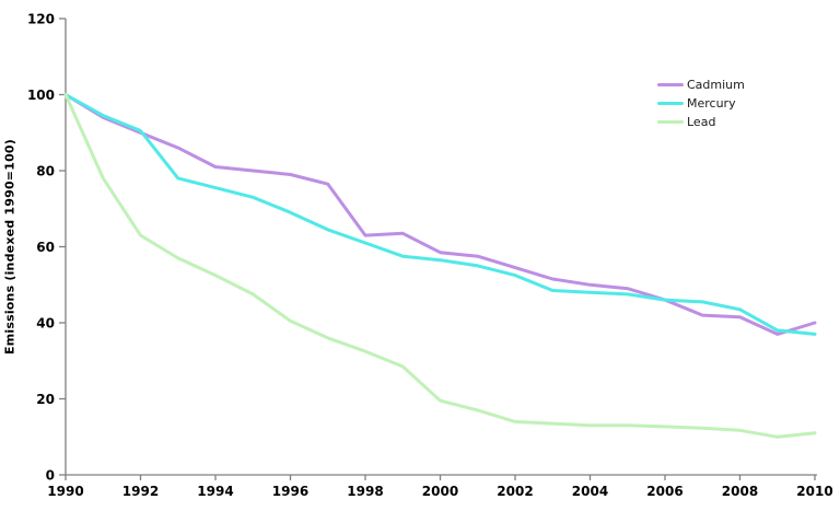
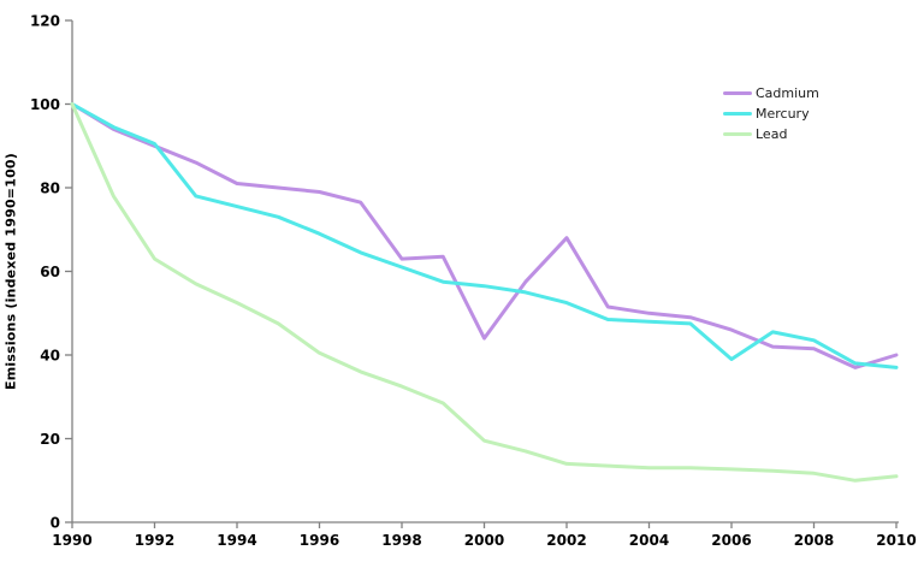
Cadmium/2000: 58 -> 44
Cadmium/2002: 54 -> 68
Mercury/2006: 46 -> 39
